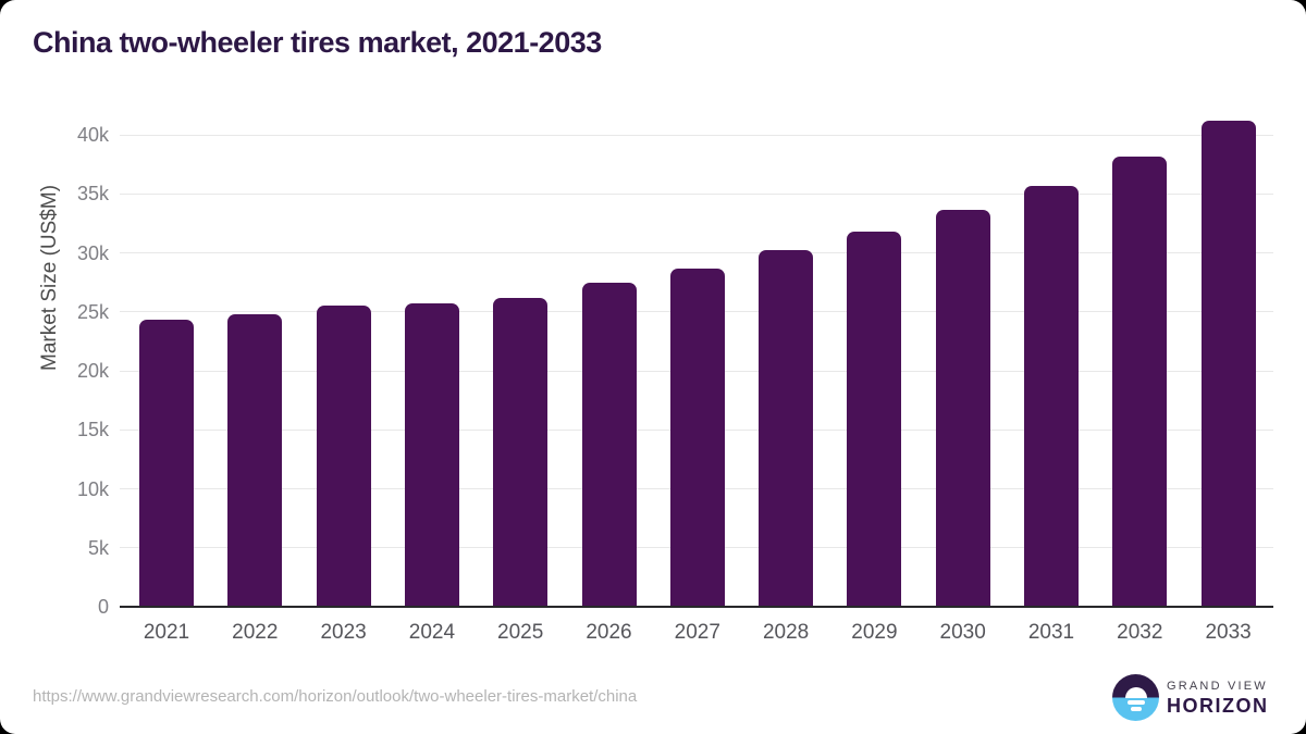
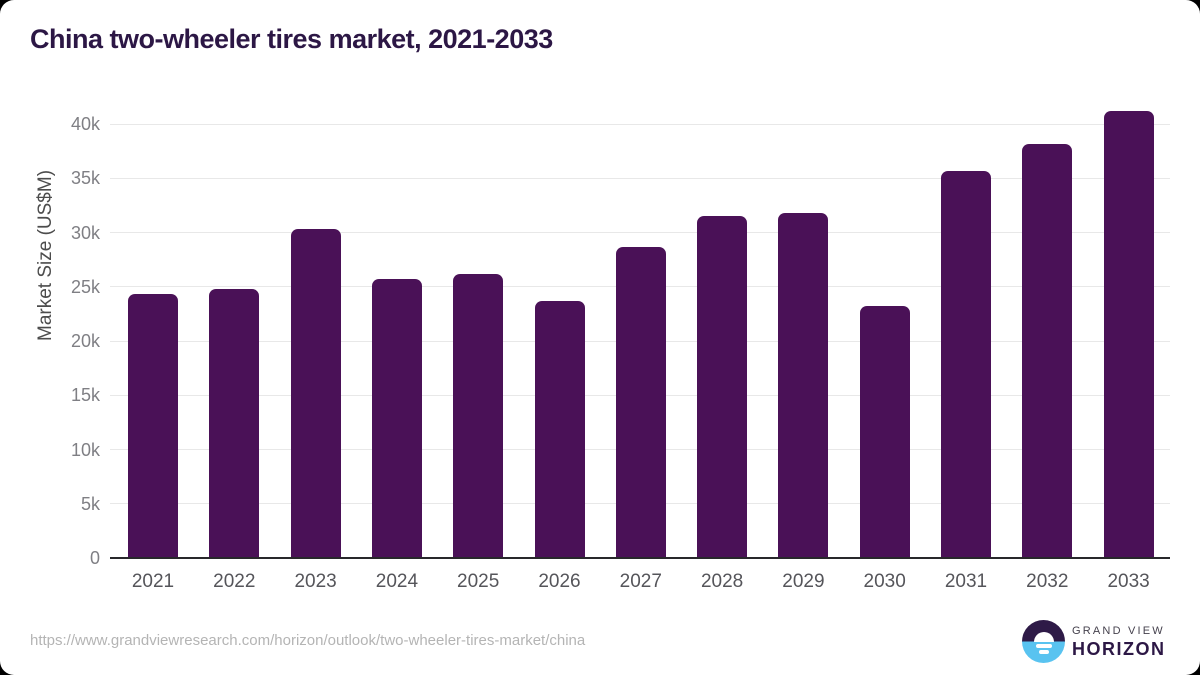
2023: 25.5k -> 30.3k
2026: 27.5k -> 23.7k
2028: 30.2k -> 31.5k
2030: 33.6k -> 23.2k
